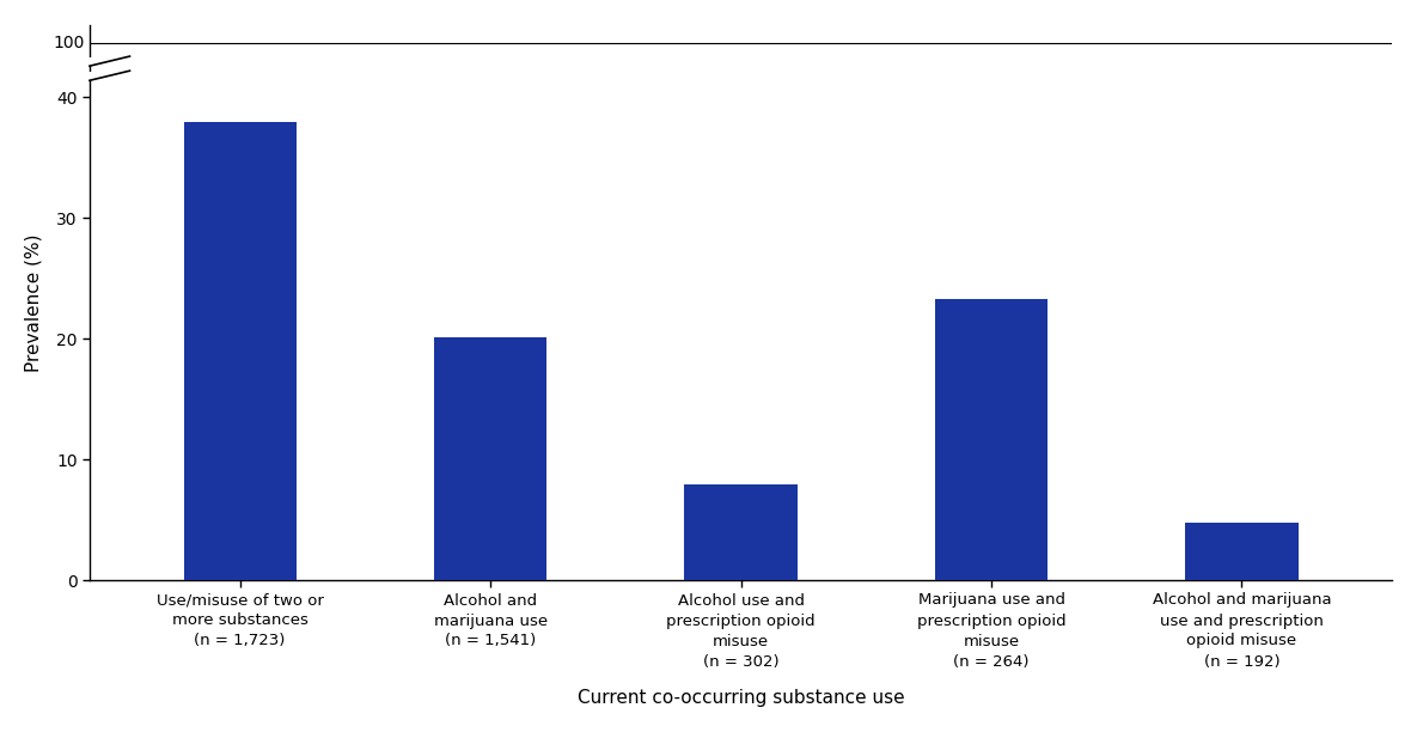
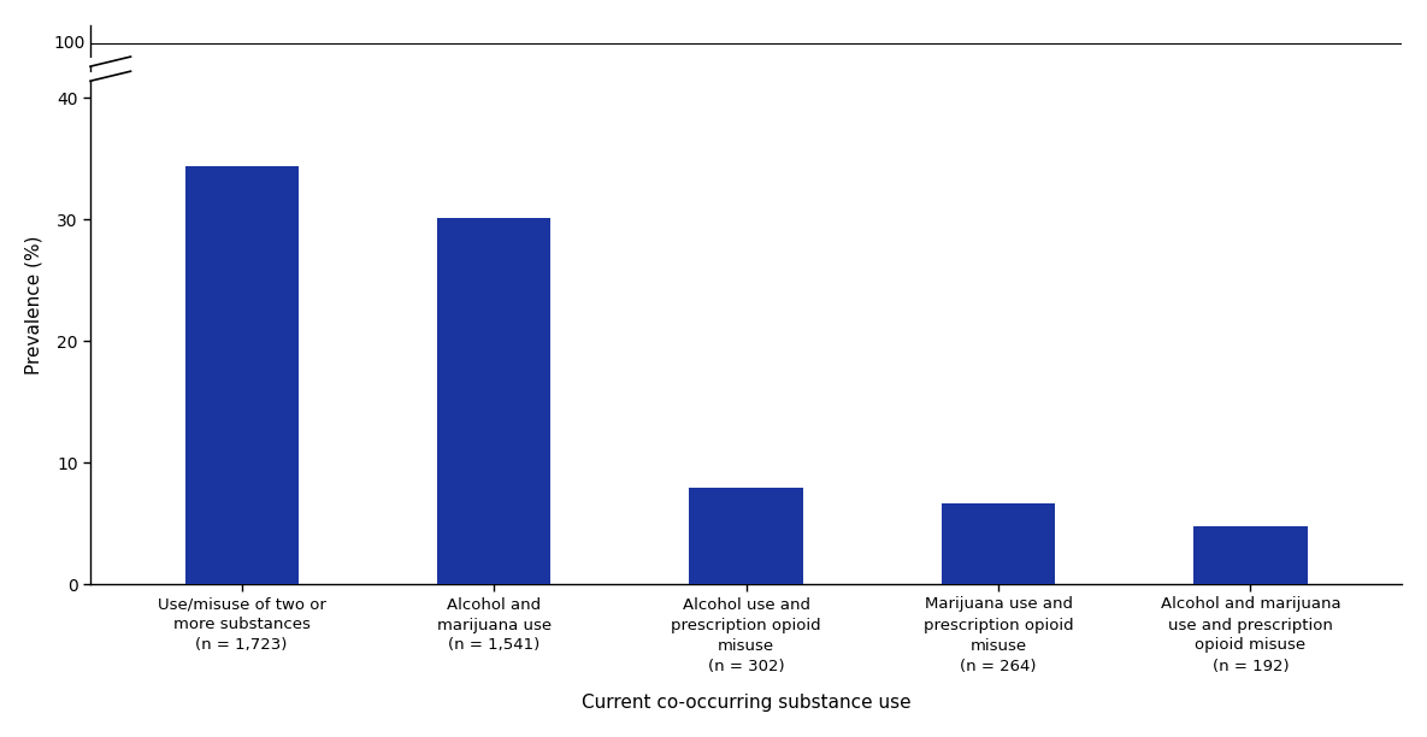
Use/misuse of two or more substances (n = 1,723): 38.0 -> 34.4
Alcohol and marijuana use (n = 1,541): 20.1 -> 30.1
Marijuana use and prescription opioid misuse (n = 264): 23.3 -> 6.6
